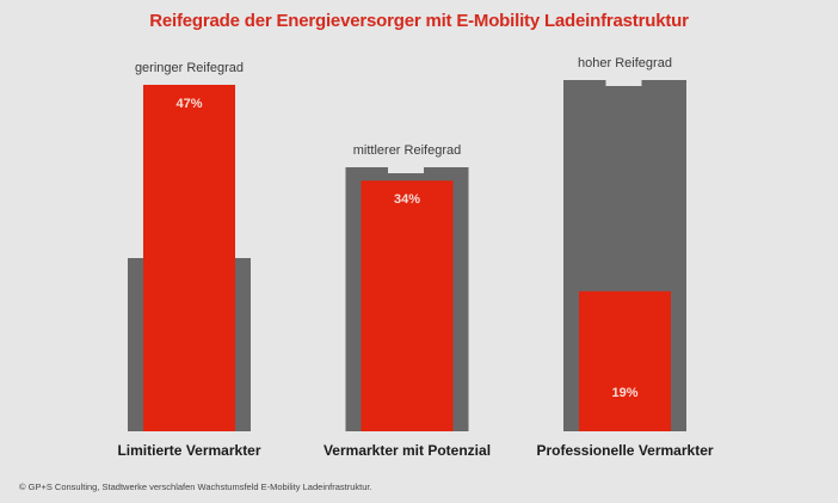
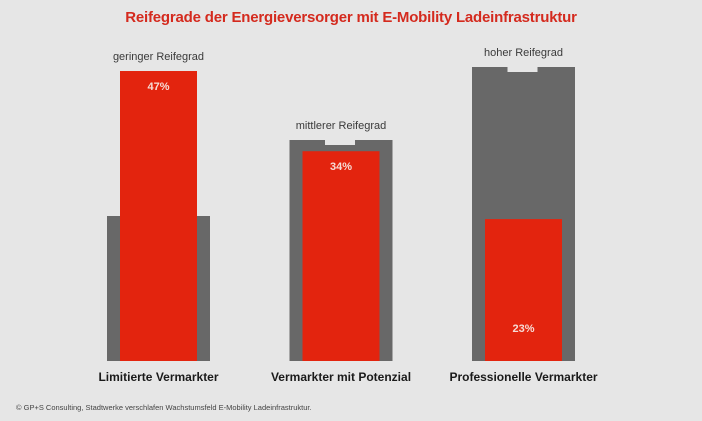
Professionelle Vermarkter: 19% -> 23%
